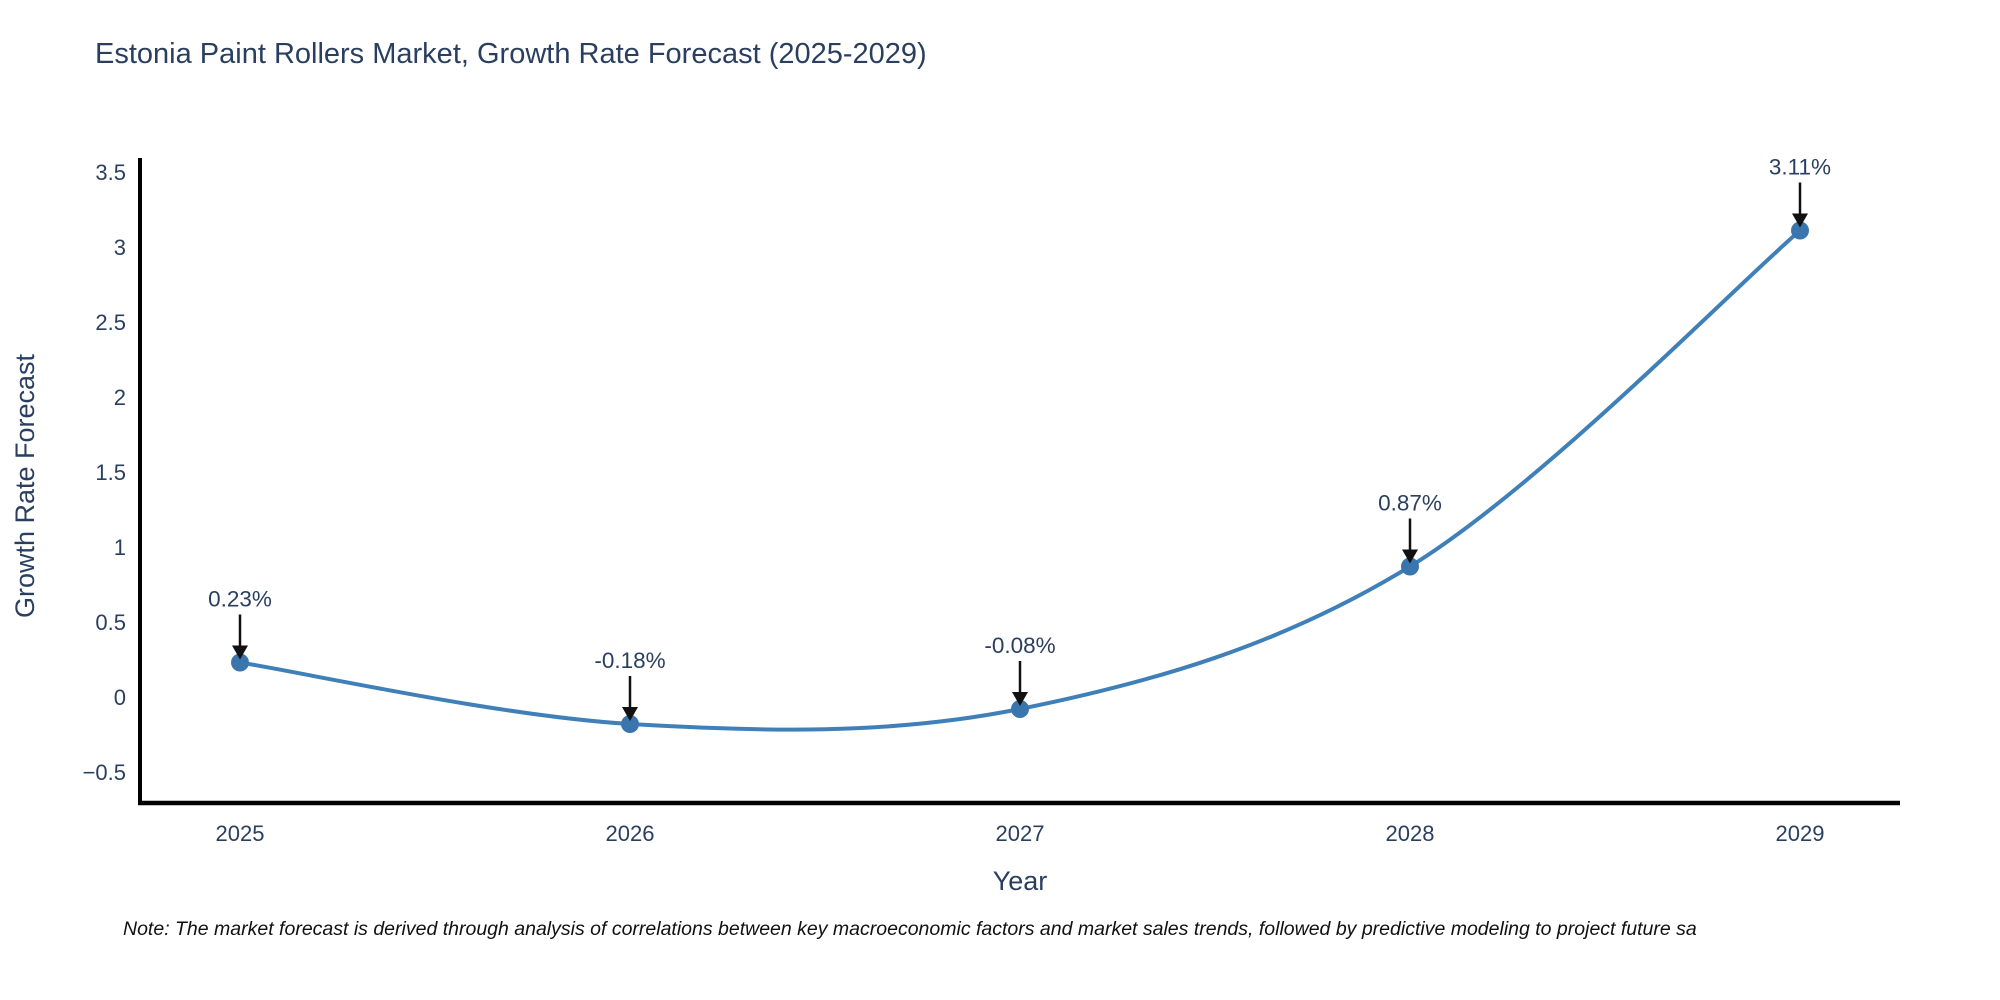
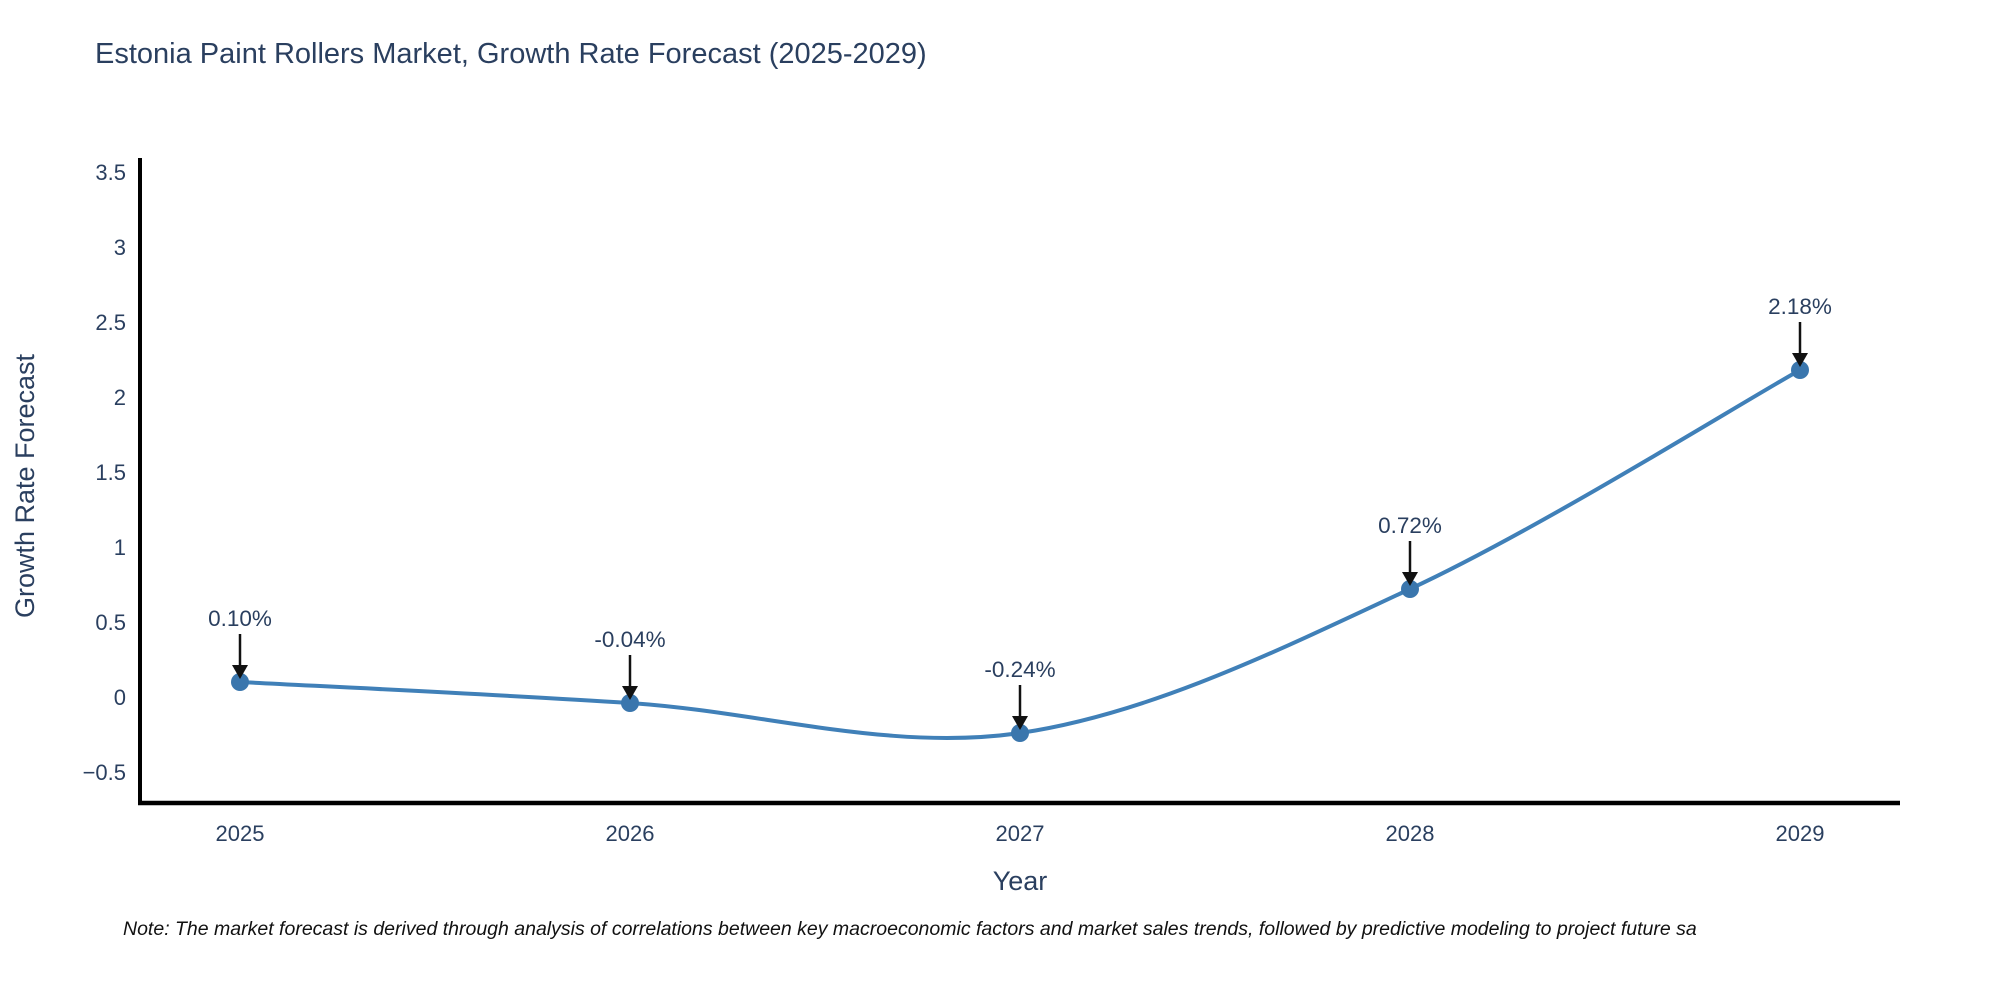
2025: 0.23% -> 0.10%
2026: -0.18% -> -0.04%
2027: -0.08% -> -0.24%
2028: 0.87% -> 0.72%
2029: 3.11% -> 2.18%
